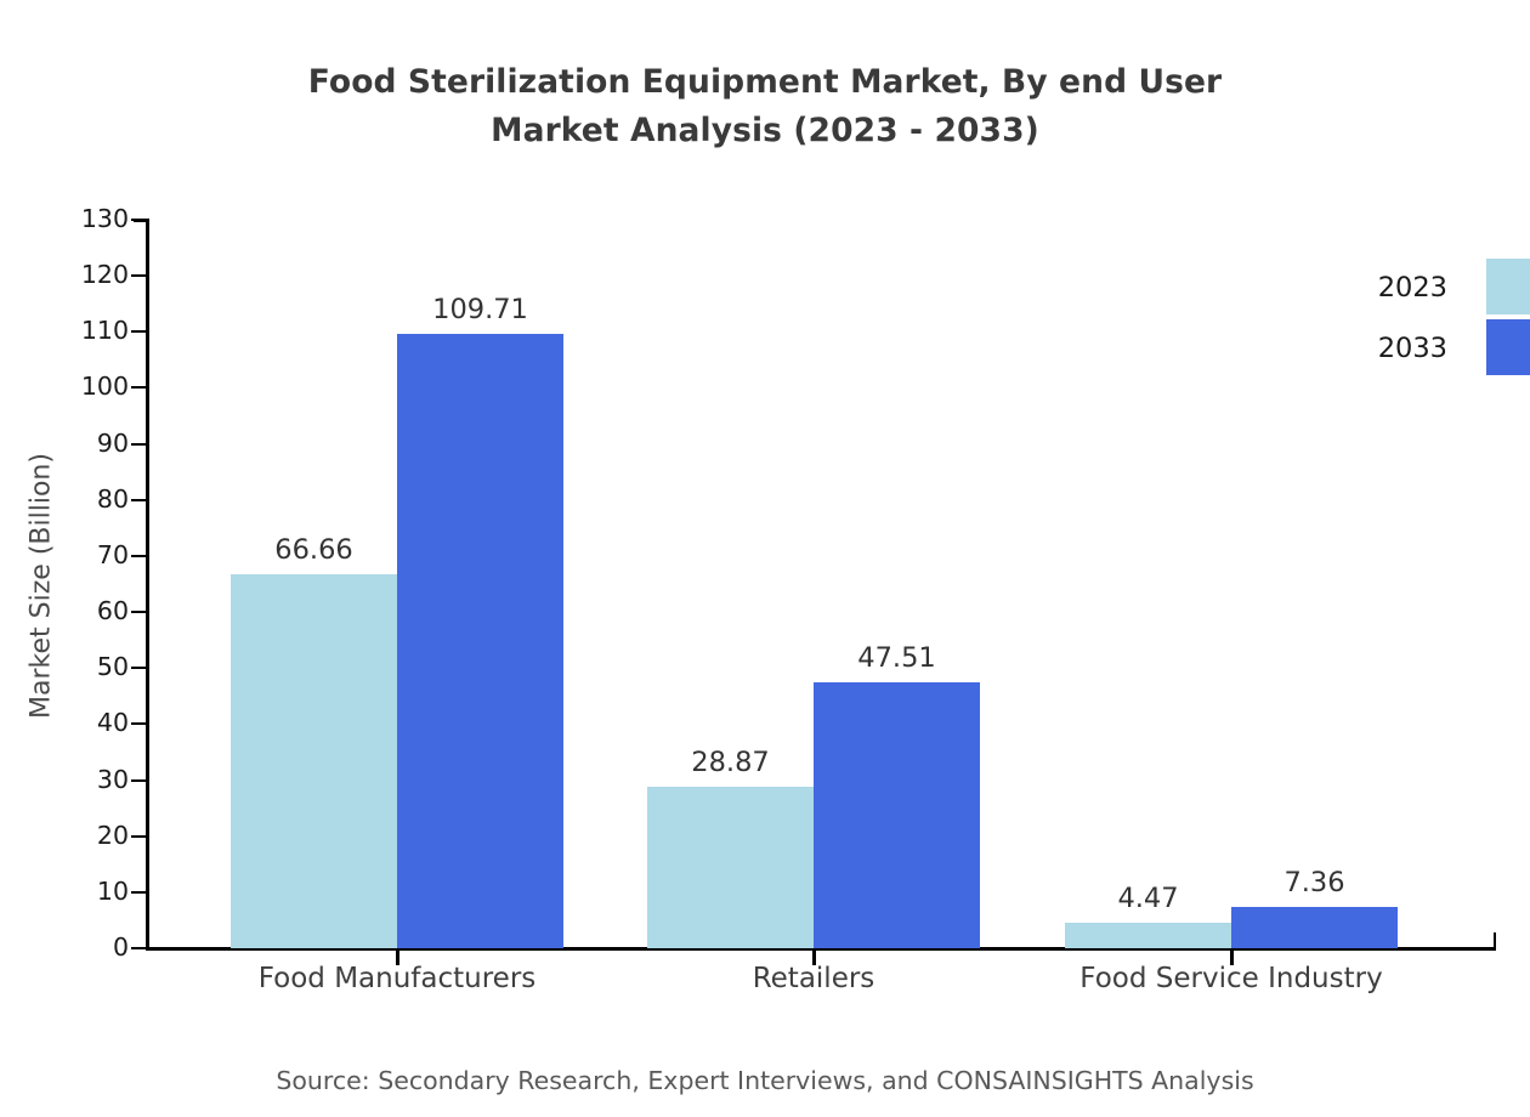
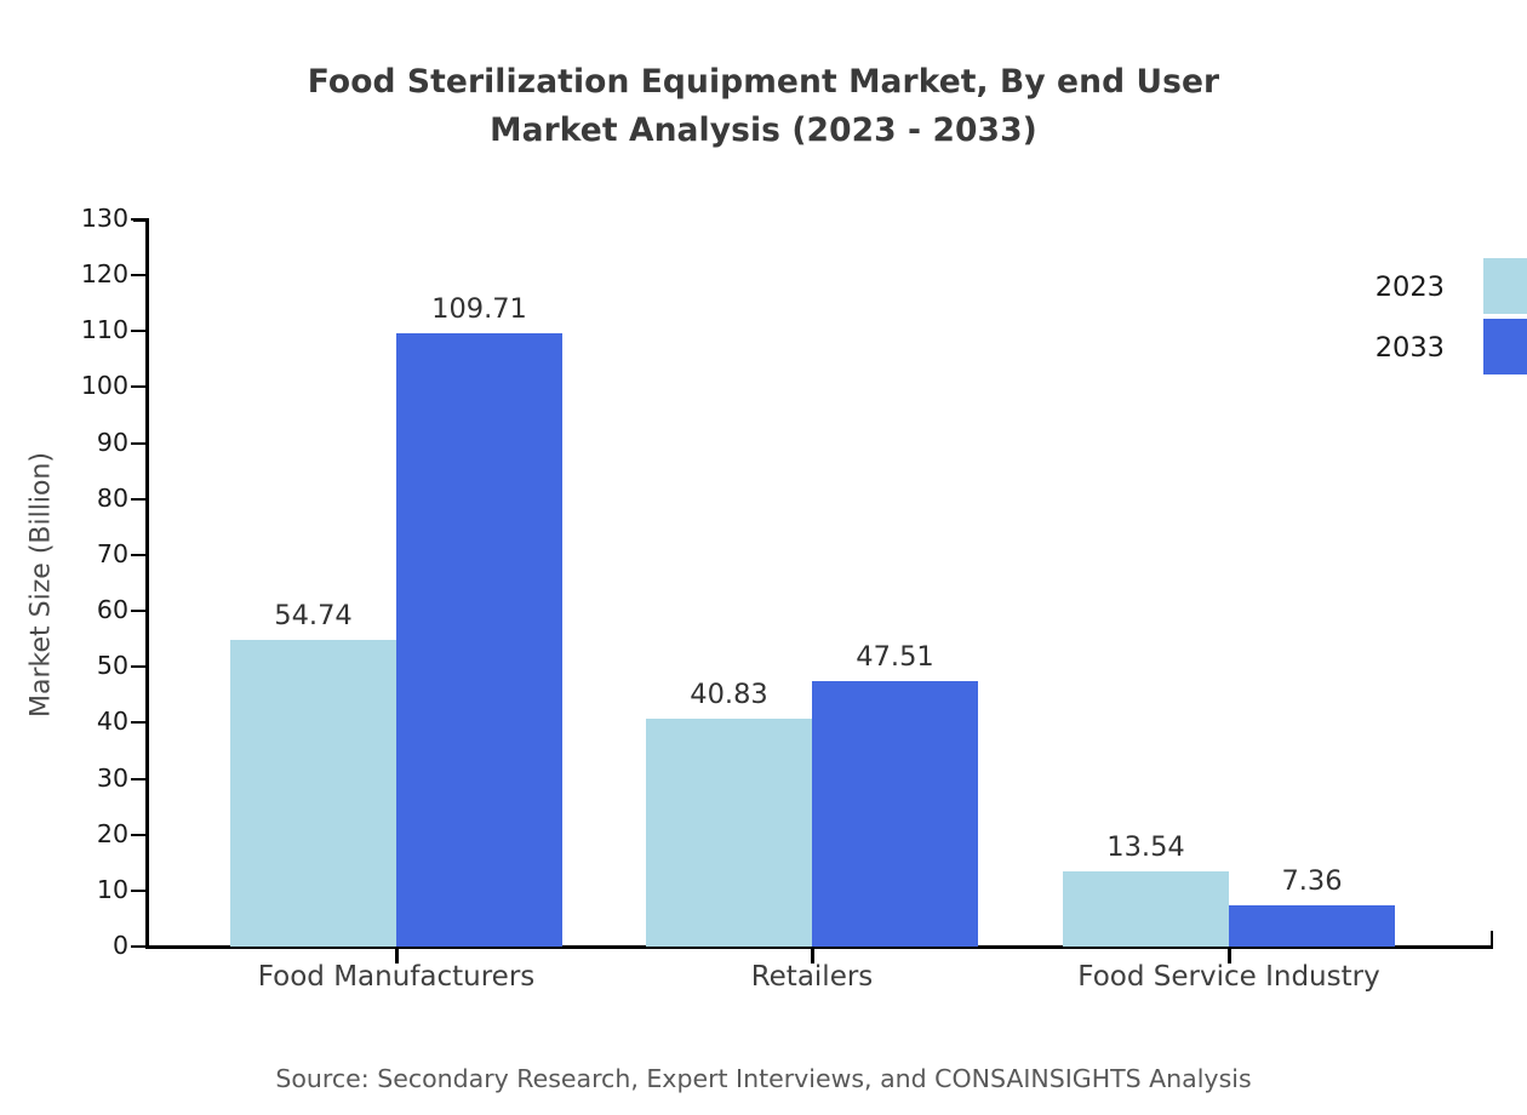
2023/Food Manufacturers: 66.66 -> 54.74
2023/Retailers: 28.87 -> 40.83
2023/Food Service Industry: 4.47 -> 13.54
